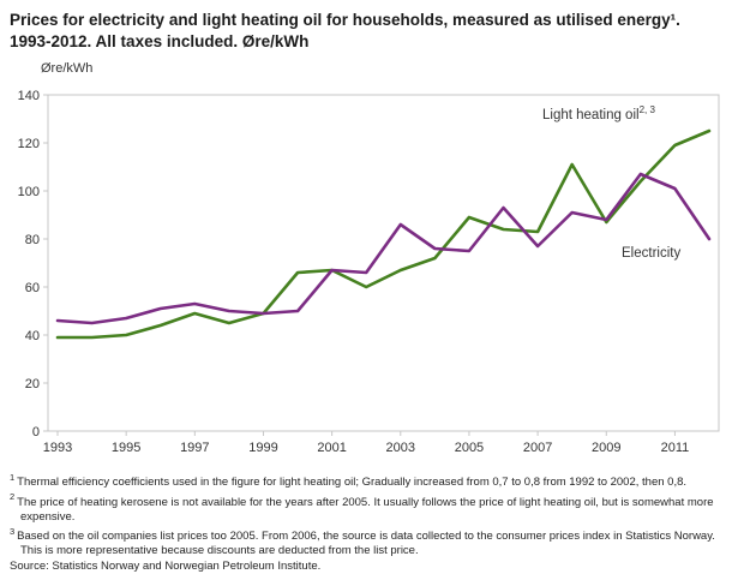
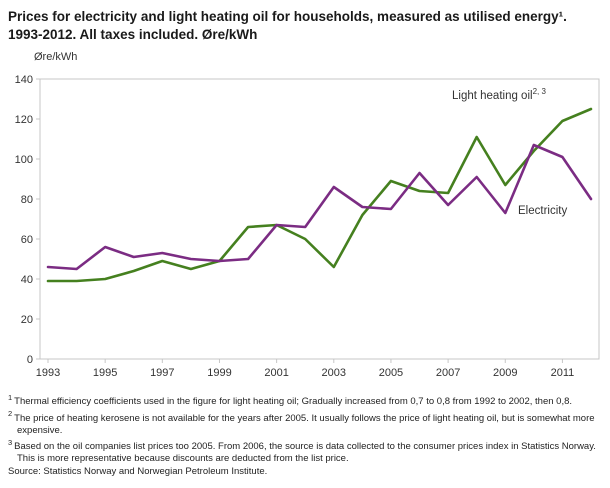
Electricity/1995: 47 -> 56
Light heating oil/2003: 67 -> 46
Electricity/2009: 88 -> 73
